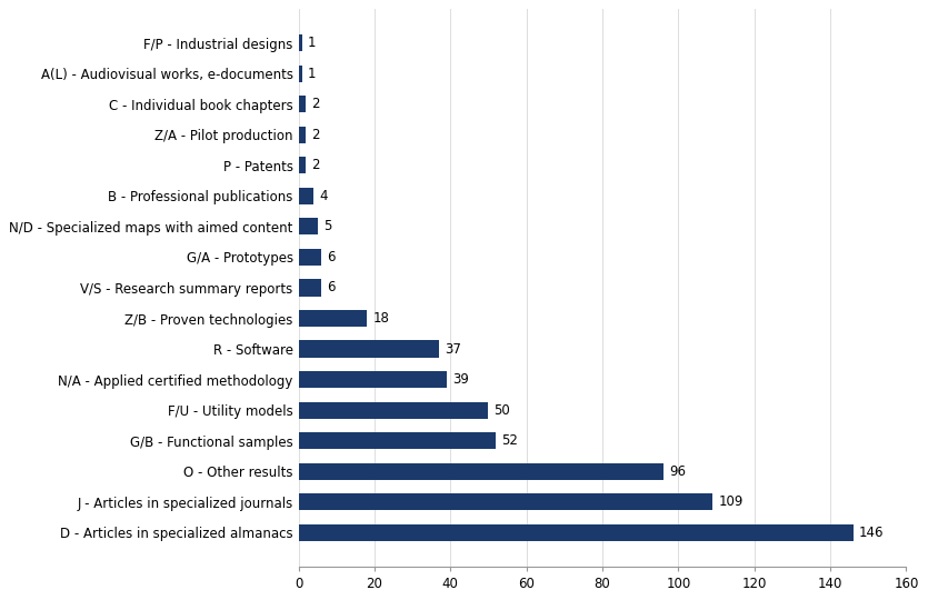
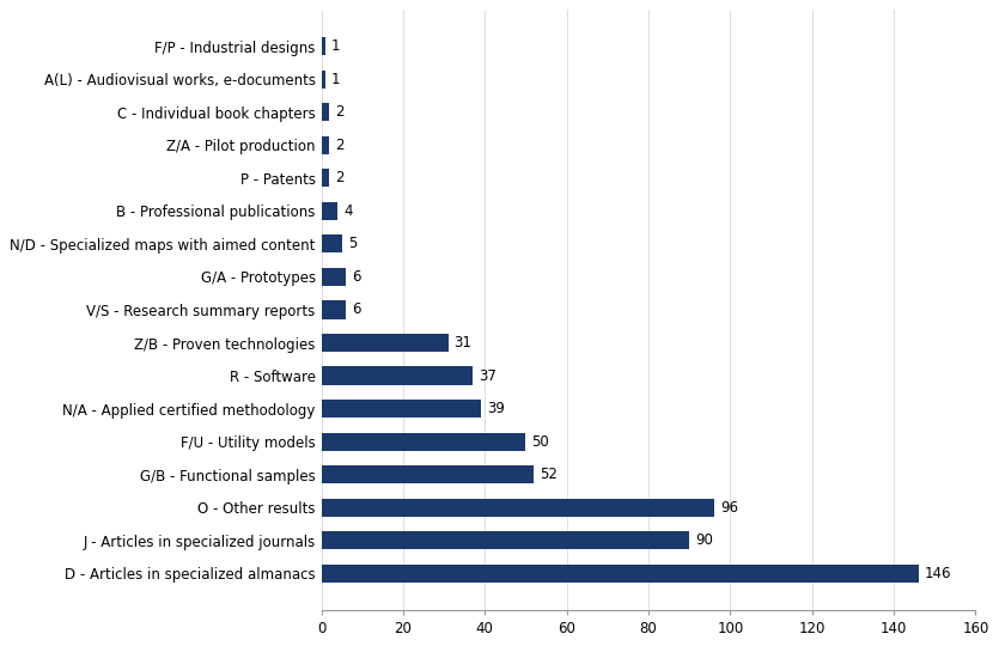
Z/B - Proven technologies: 18 -> 31
J - Articles in specialized journals: 109 -> 90
